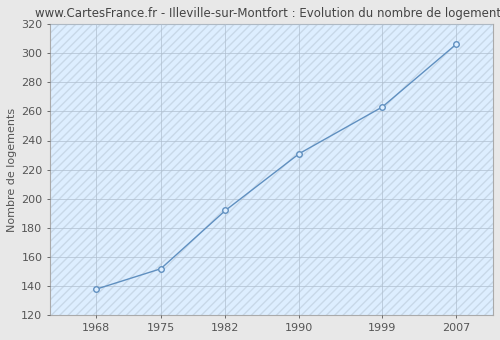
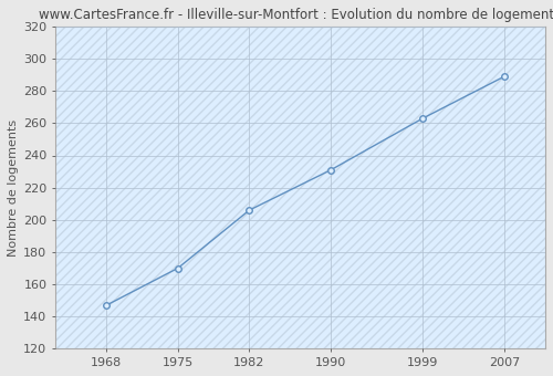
1968: 138 -> 147
1975: 152 -> 170
1982: 192 -> 206
2007: 306 -> 289
